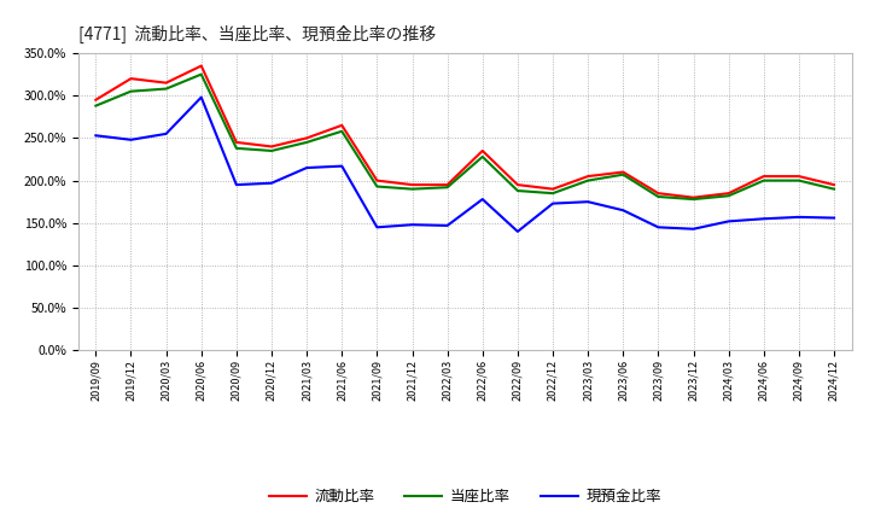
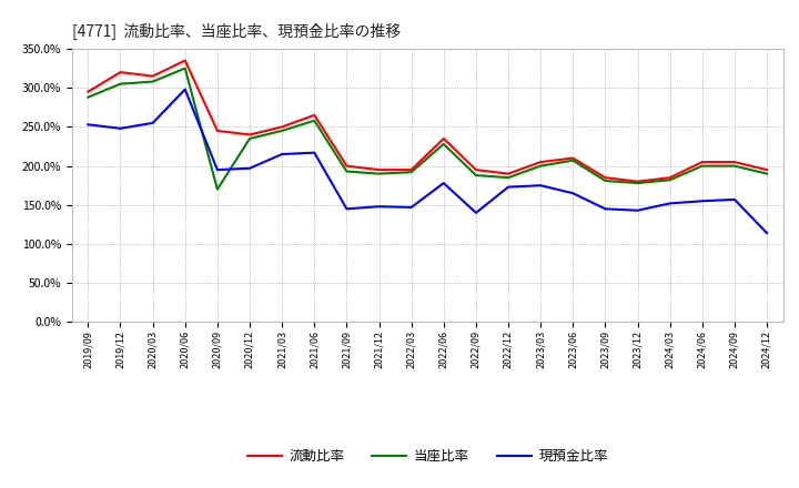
当座比率/2020/09: 238% -> 170%
現預金比率/2024/12: 156% -> 114%
